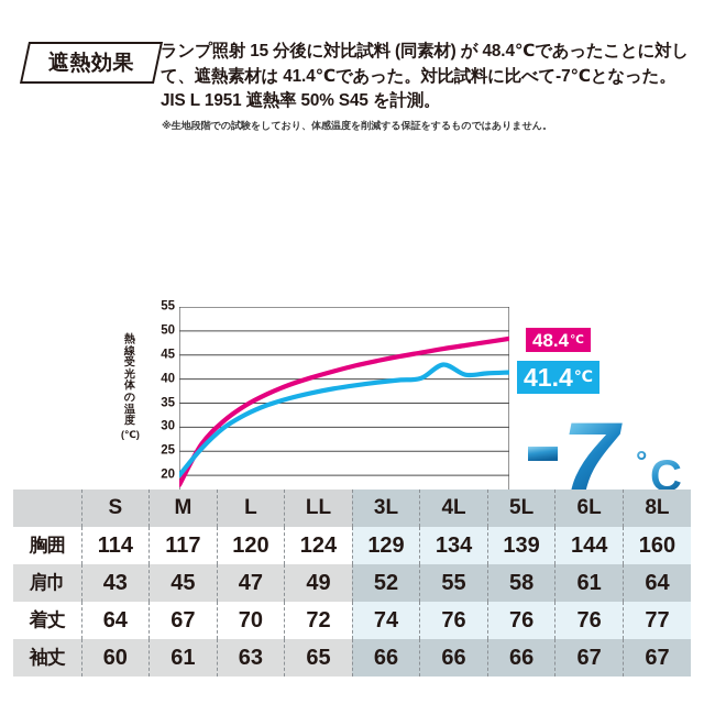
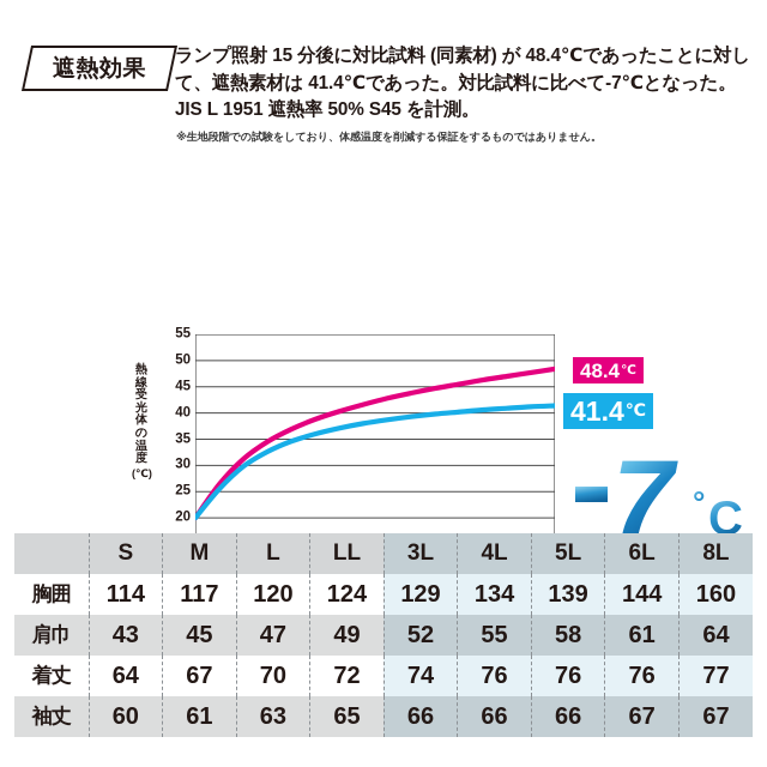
チタンコーティング無/0: 18 -> 20
チタンコーティング有/12: 43 -> 41
